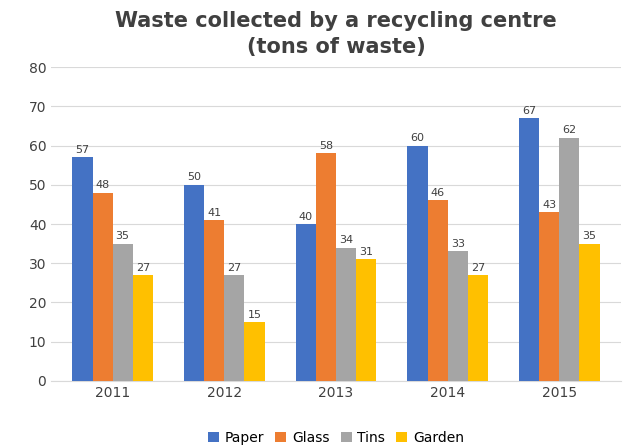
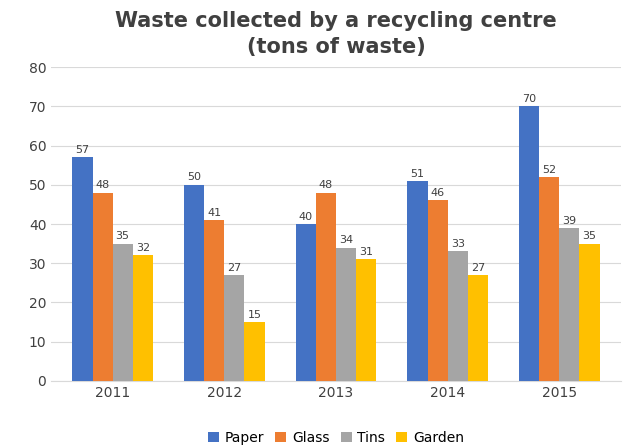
Garden/2011: 27 -> 32
Glass/2013: 58 -> 48
Paper/2014: 60 -> 51
Paper/2015: 67 -> 70
Glass/2015: 43 -> 52
Tins/2015: 62 -> 39
